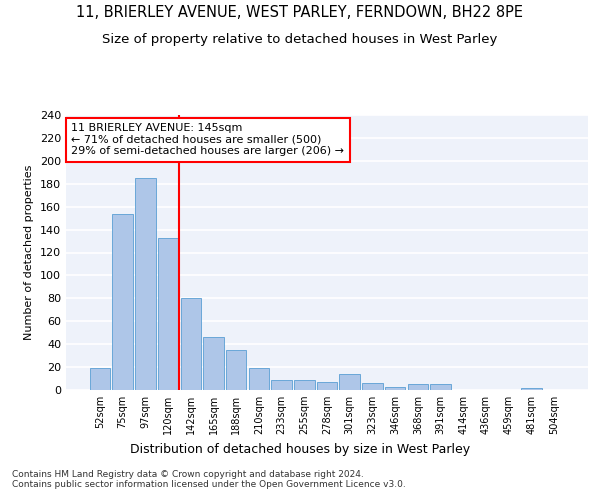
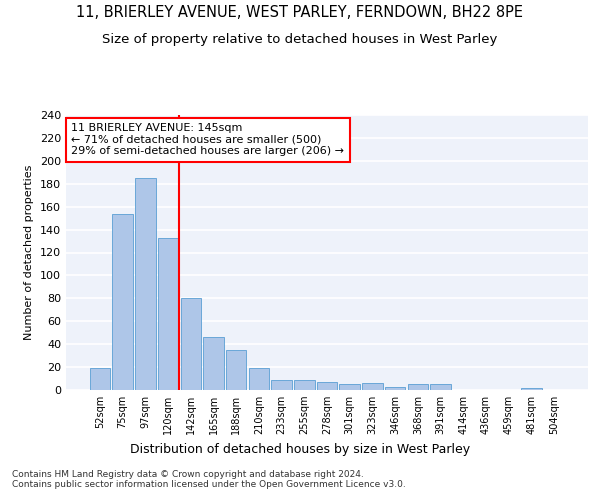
301sqm: 14 -> 5
